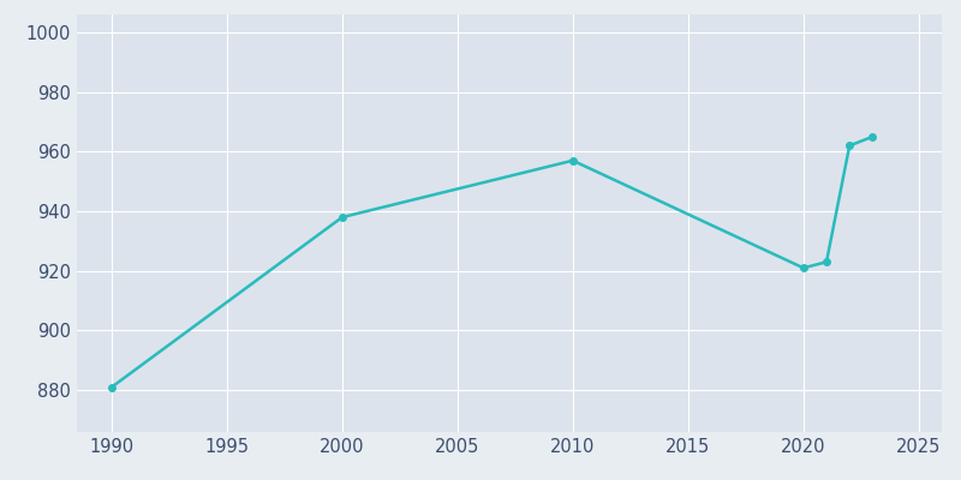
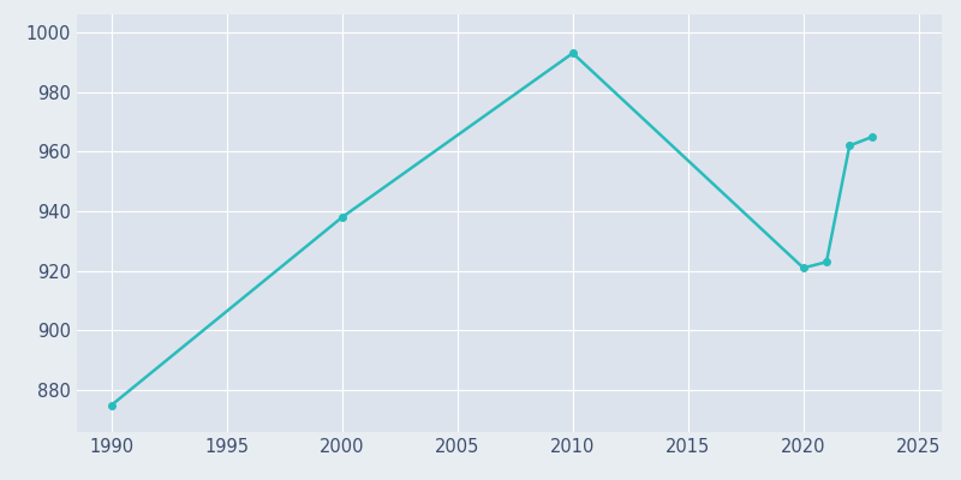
1990: 881 -> 875
2010: 957 -> 993
